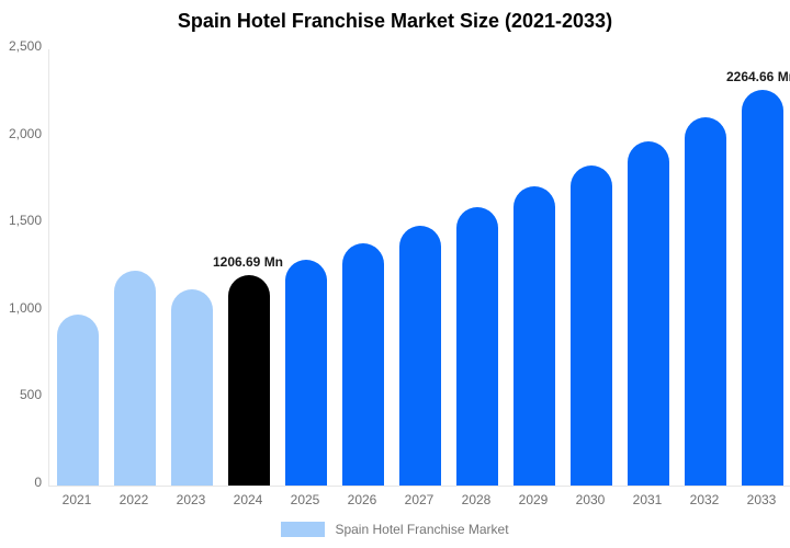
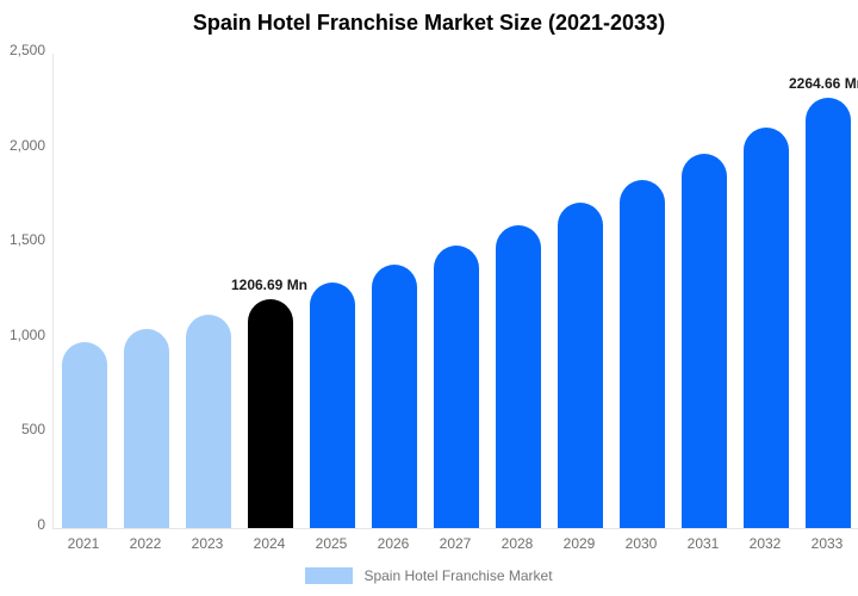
2022: 1230 -> 1050
